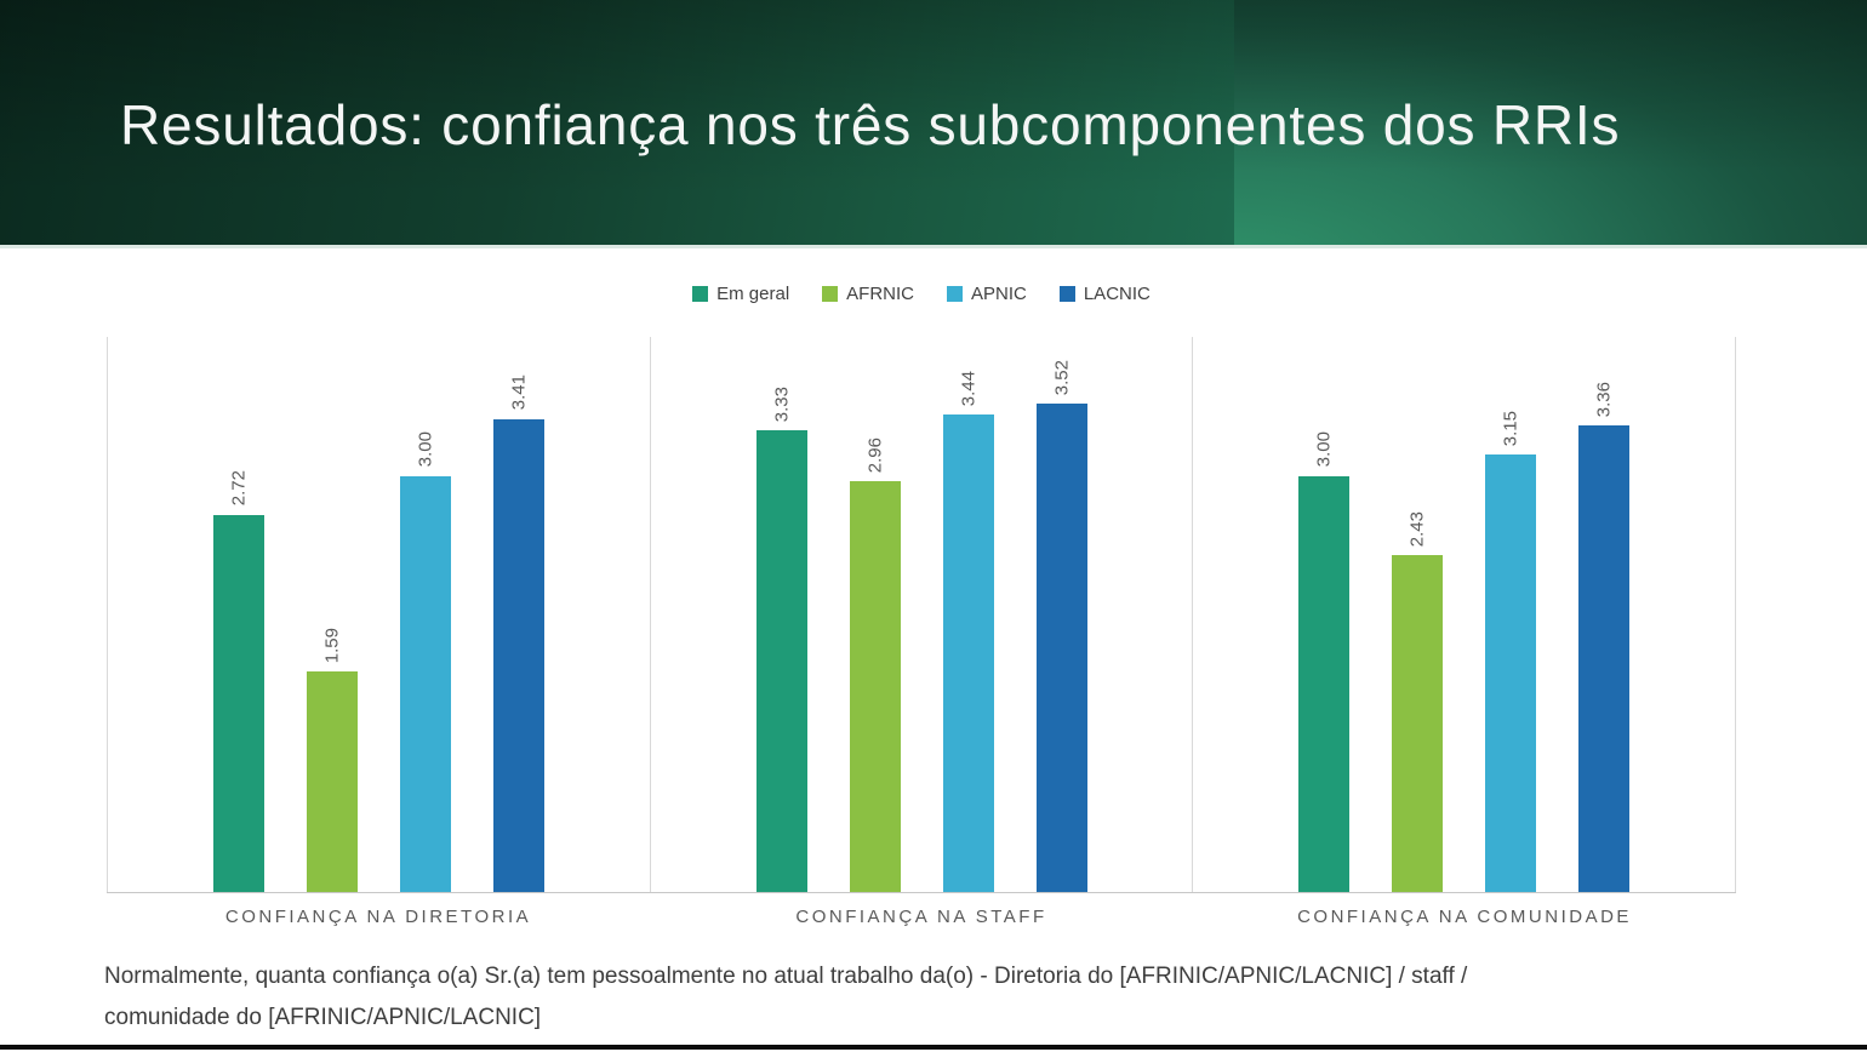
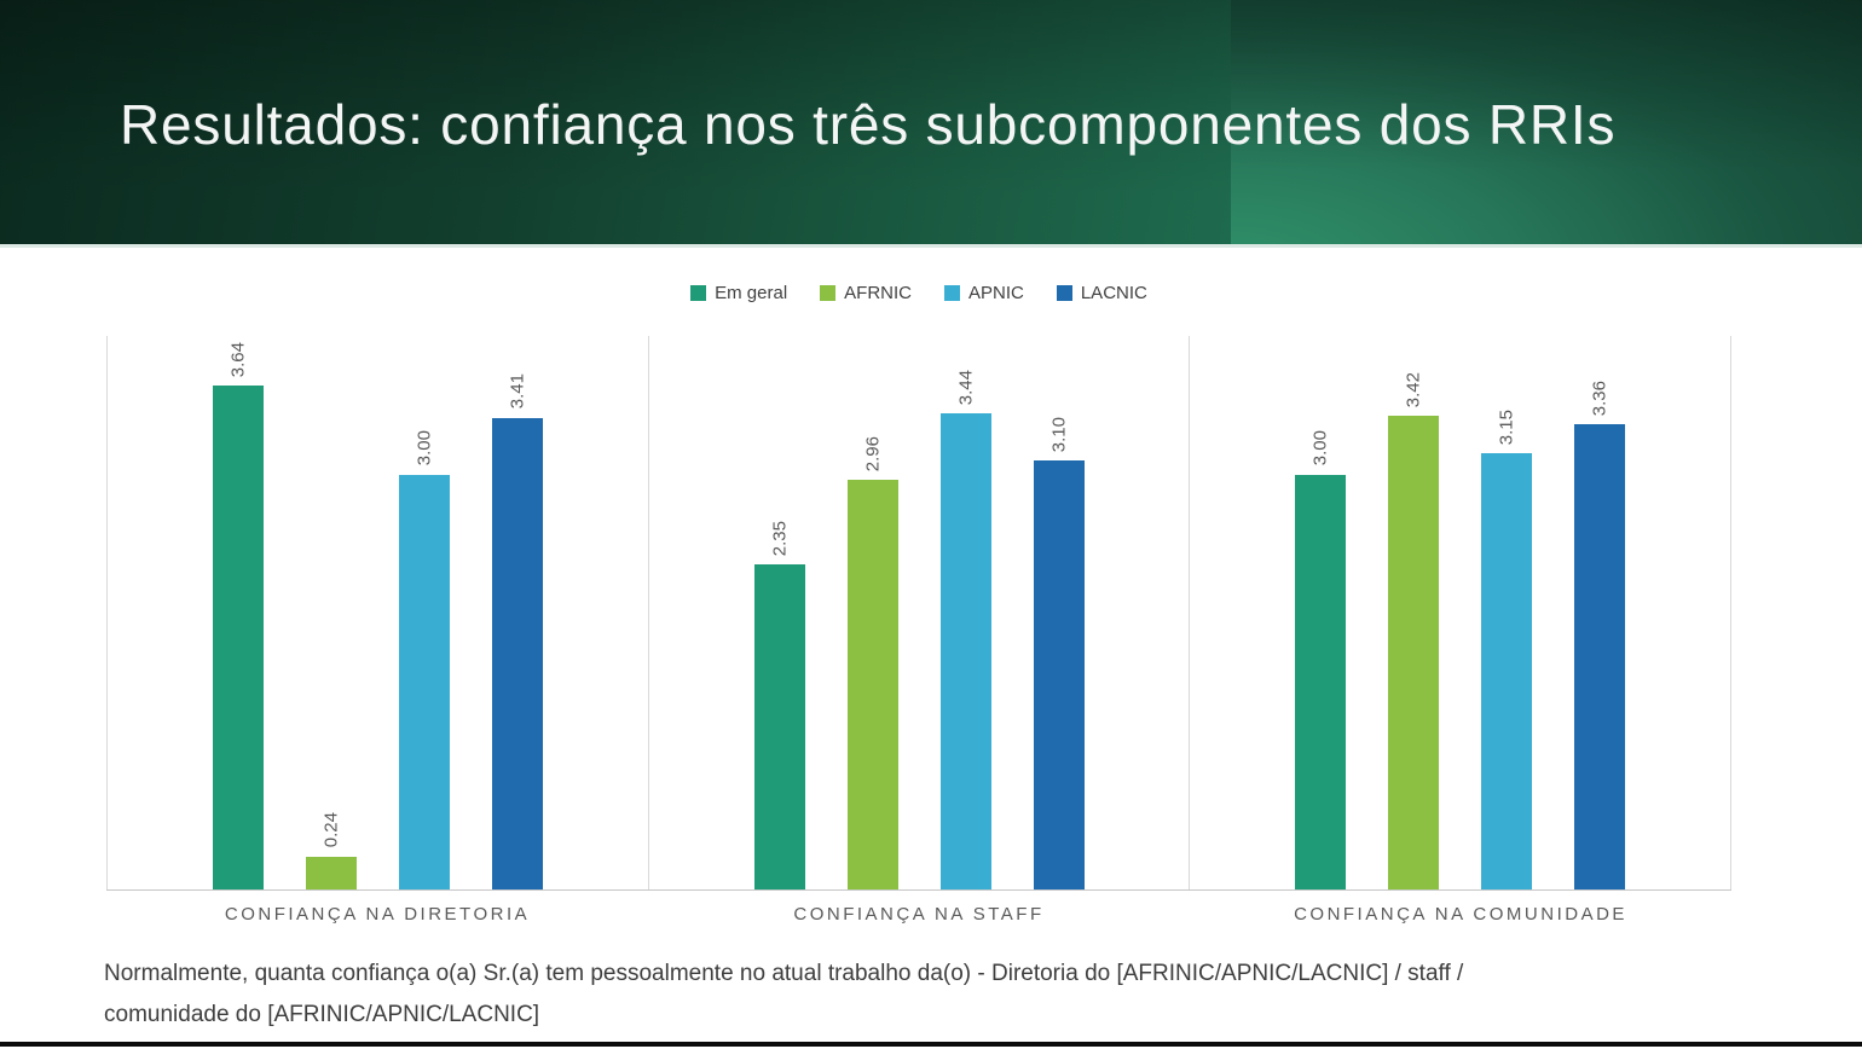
Em geral/CONFIANÇA NA DIRETORIA: 2.72 -> 3.64
AFRNIC/CONFIANÇA NA DIRETORIA: 1.59 -> 0.24
Em geral/CONFIANÇA NA STAFF: 3.33 -> 2.35
LACNIC/CONFIANÇA NA STAFF: 3.52 -> 3.10
AFRNIC/CONFIANÇA NA COMUNIDADE: 2.43 -> 3.42
